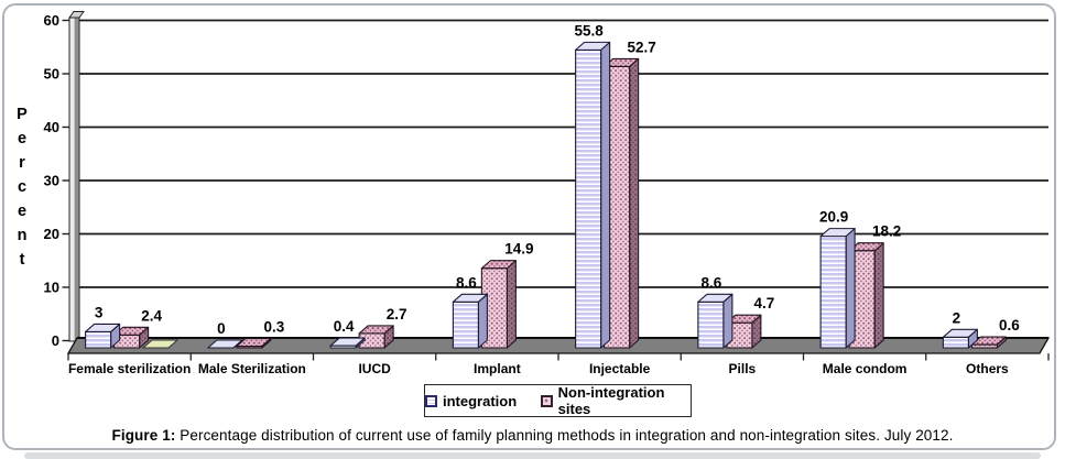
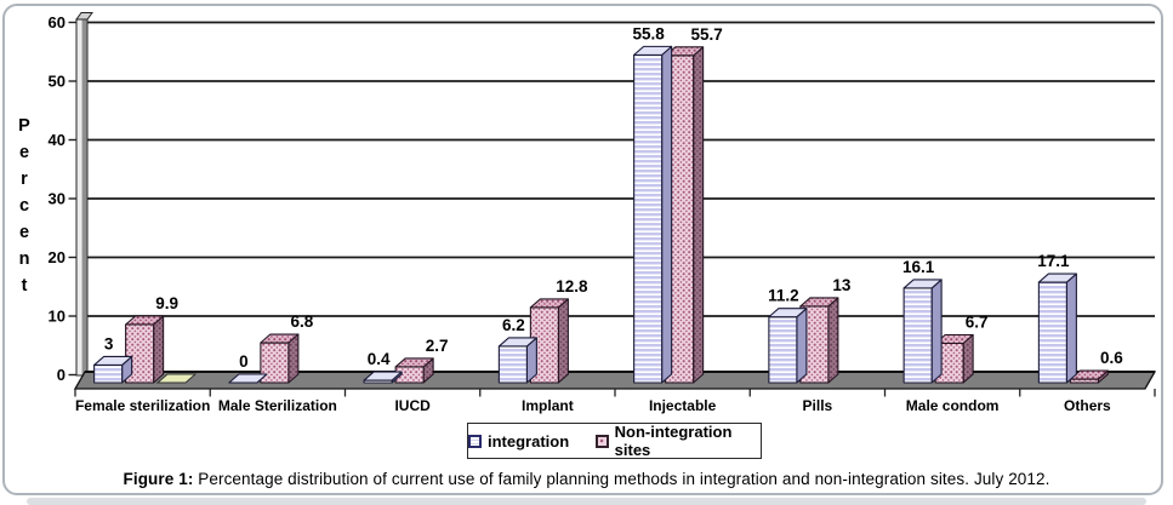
Non-integration sites/Female sterilization: 2.4 -> 9.9
Non-integration sites/Male Sterilization: 0.3 -> 6.8
integration/Implant: 8.6 -> 6.2
Non-integration sites/Implant: 14.9 -> 12.8
Non-integration sites/Injectable: 52.7 -> 55.7
integration/Pills: 8.6 -> 11.2
Non-integration sites/Pills: 4.7 -> 13
integration/Male condom: 20.9 -> 16.1
Non-integration sites/Male condom: 18.2 -> 6.7
integration/Others: 2 -> 17.1
